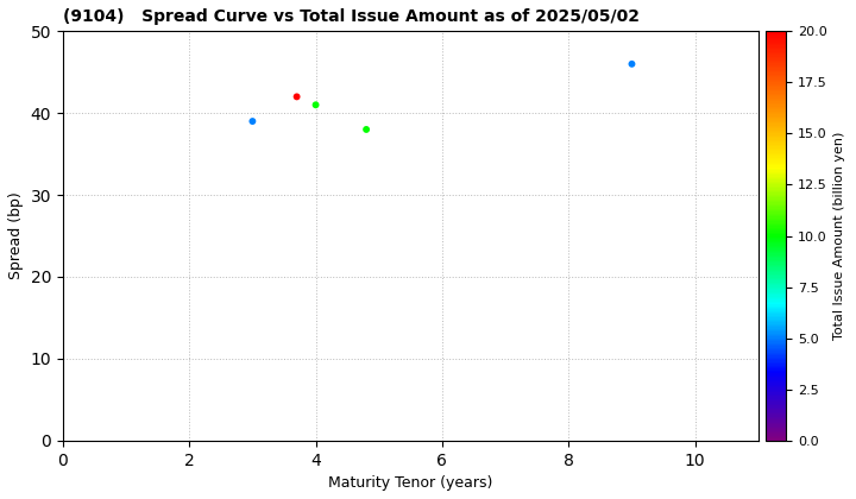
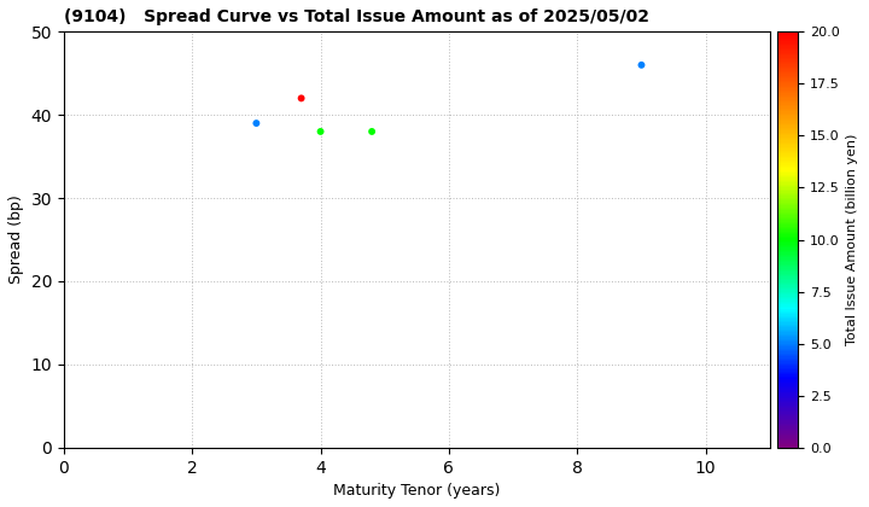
4: 41 -> 38
